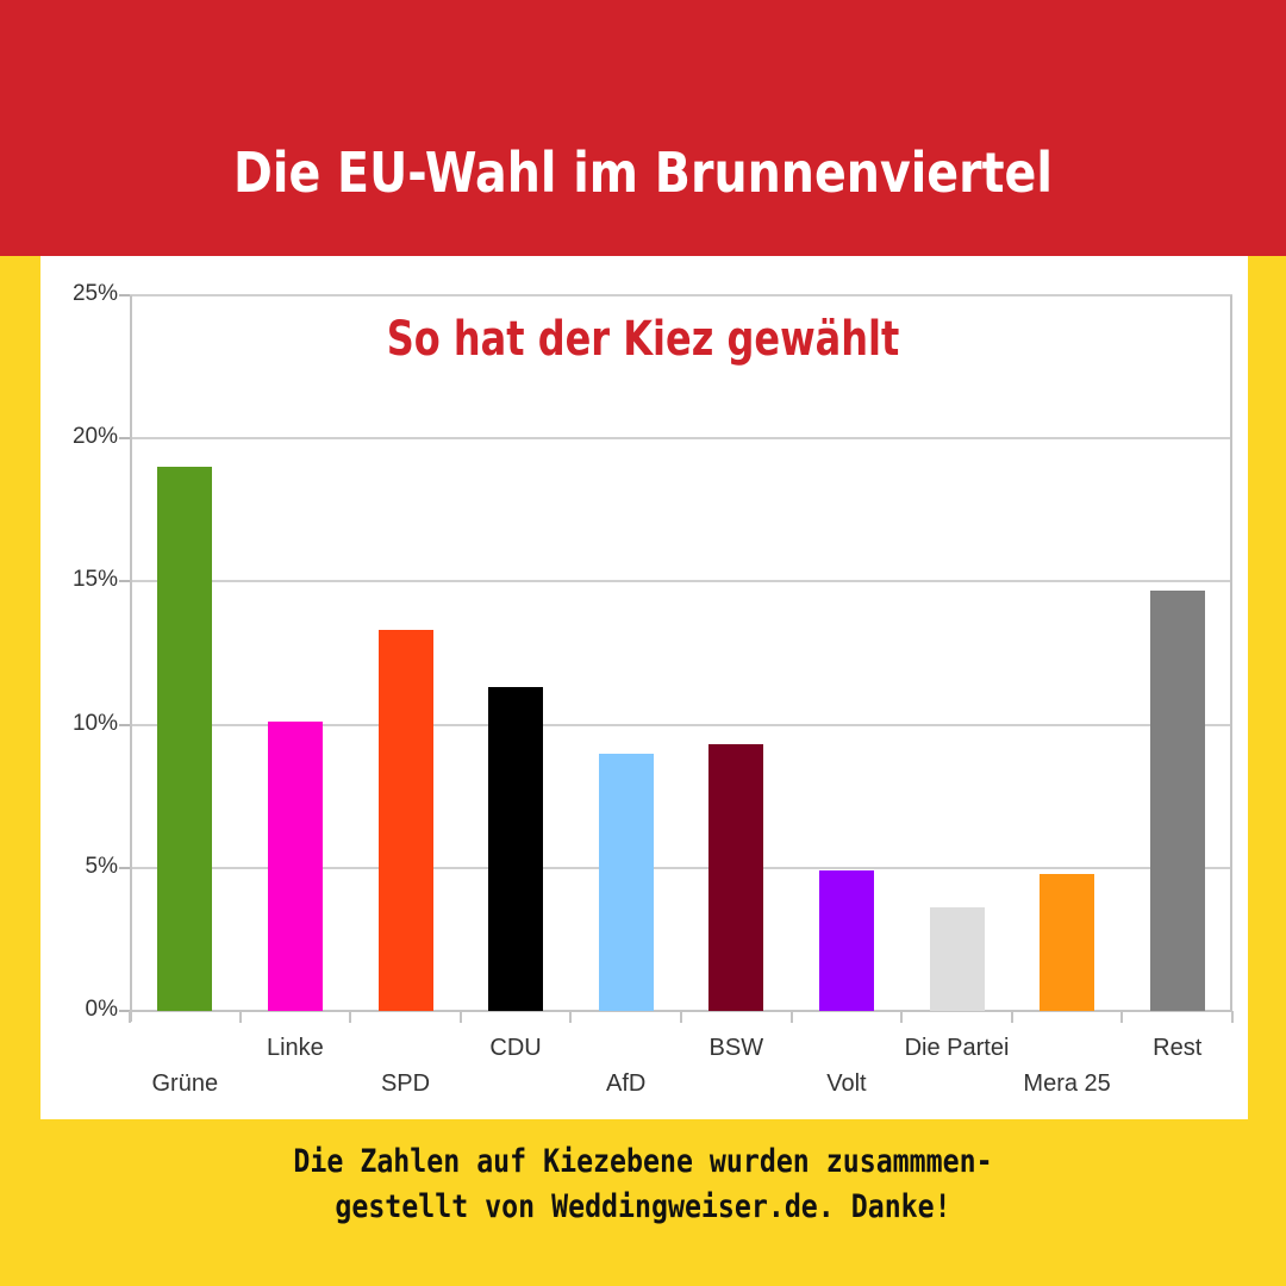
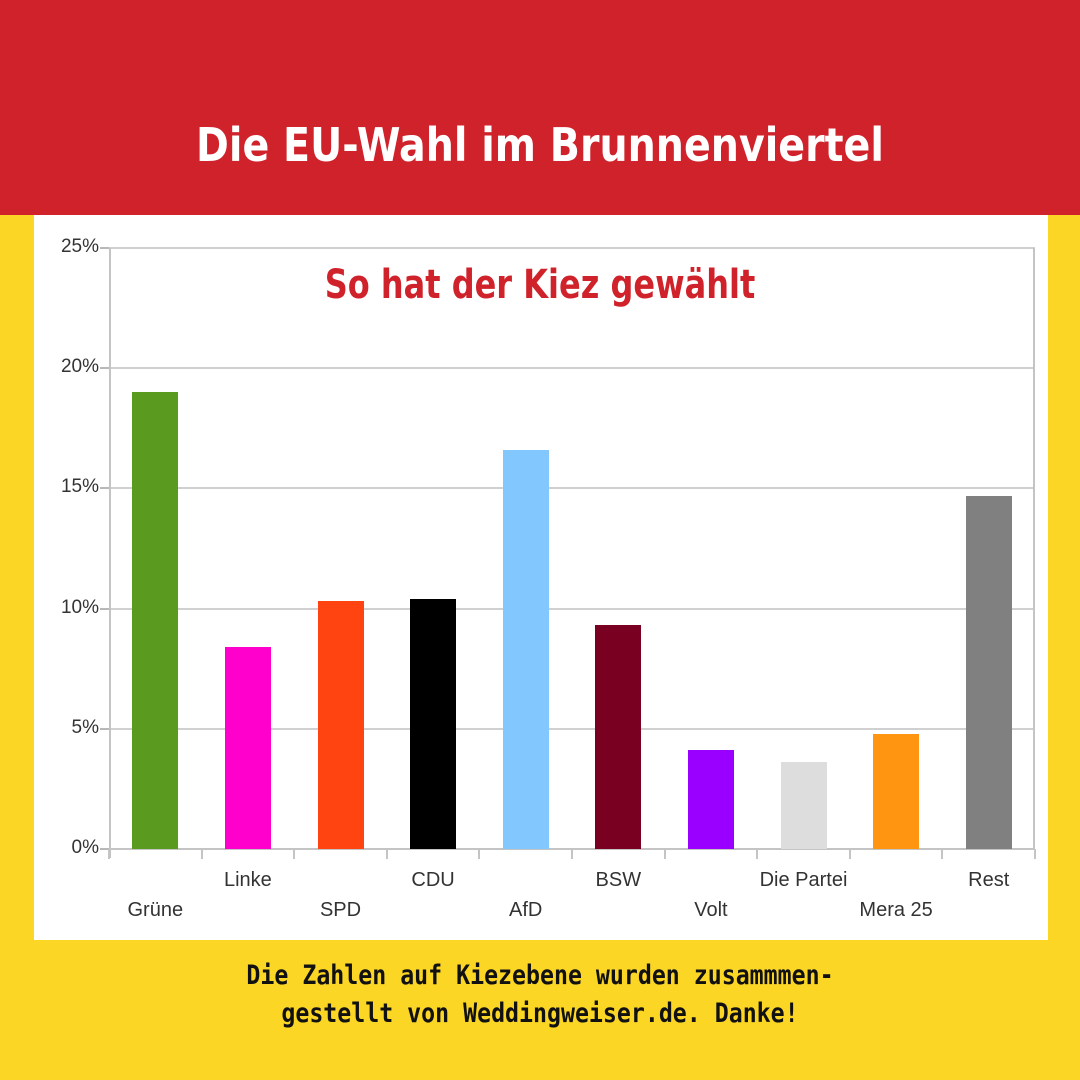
Linke: 10.1% -> 8.4%
SPD: 13.3% -> 10.3%
CDU: 11.3% -> 10.4%
AfD: 9.0% -> 16.6%
Volt: 4.9% -> 4.1%
